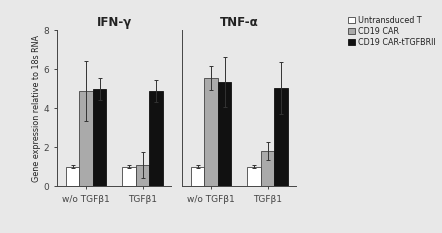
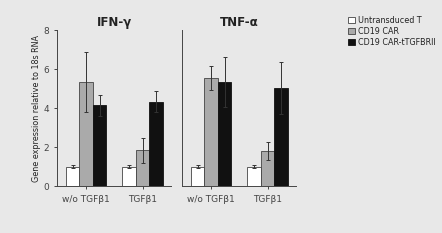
IFN-γ/CD19 CAR/w/o TGFβ1: 4.9 -> 5.3
IFN-γ/CD19 CAR-tTGFBRII/w/o TGFβ1: 5.0 -> 4.2
IFN-γ/CD19 CAR/TGFβ1: 1.1 -> 1.9
IFN-γ/CD19 CAR-tTGFBRII/TGFβ1: 4.9 -> 4.3
